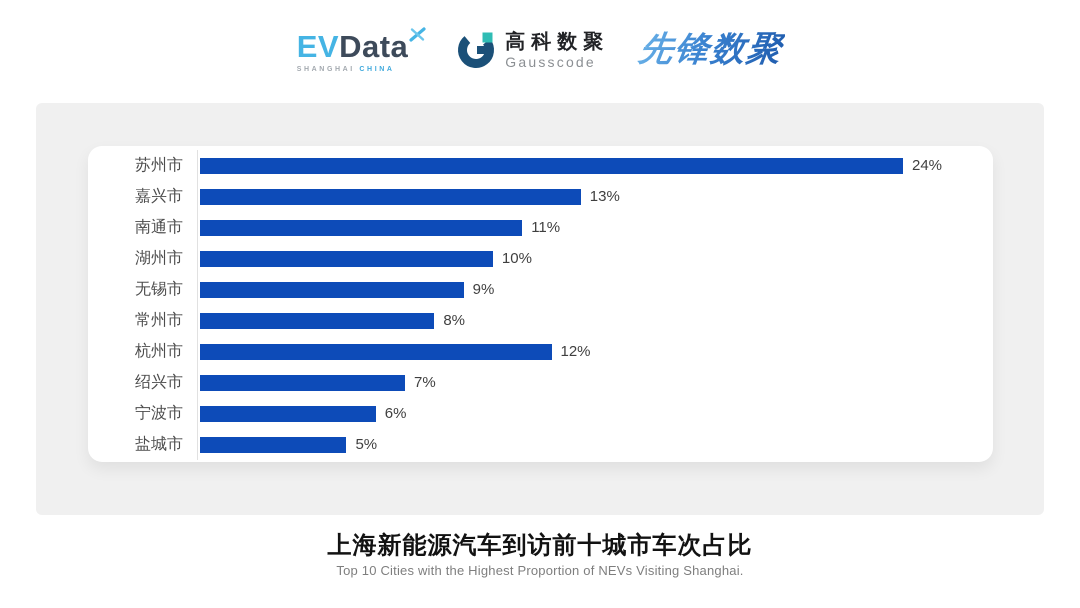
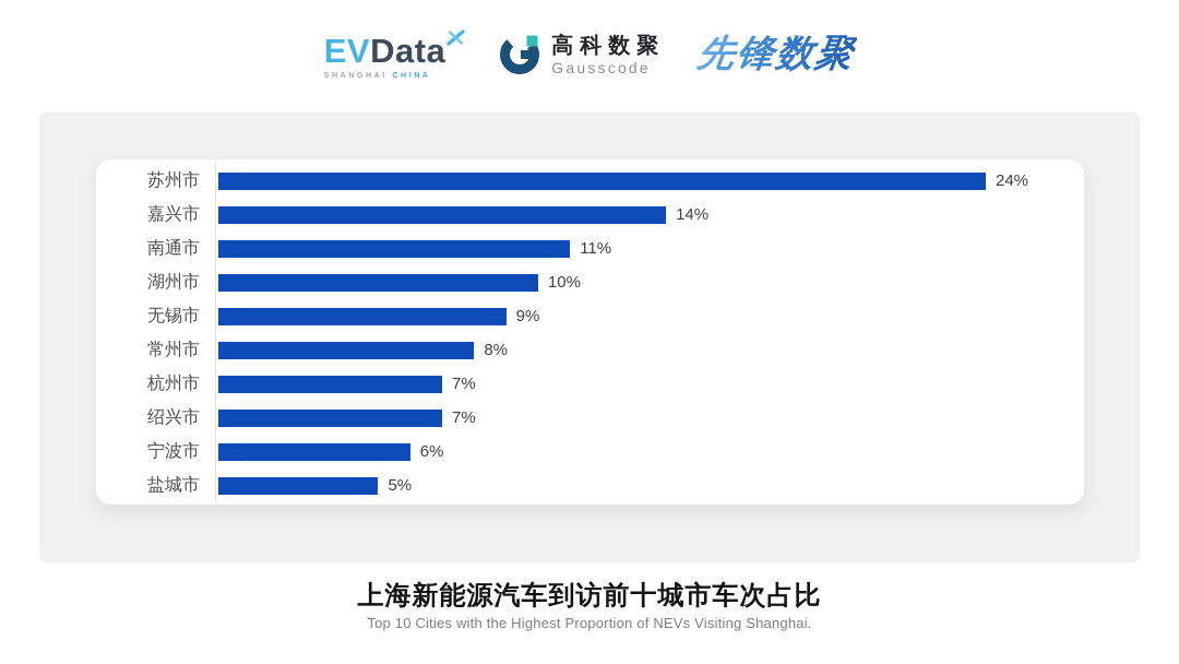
嘉兴市: 13% -> 14%
杭州市: 12% -> 7%
